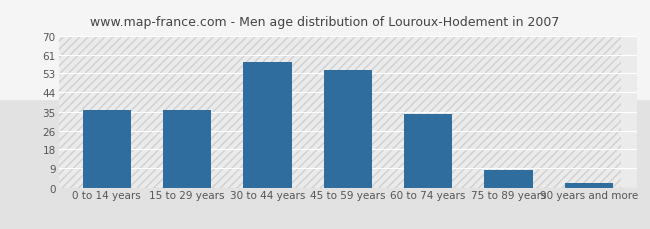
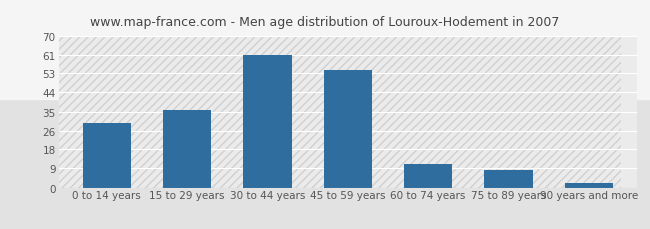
0 to 14 years: 36 -> 30
30 to 44 years: 58 -> 61
60 to 74 years: 34 -> 11
